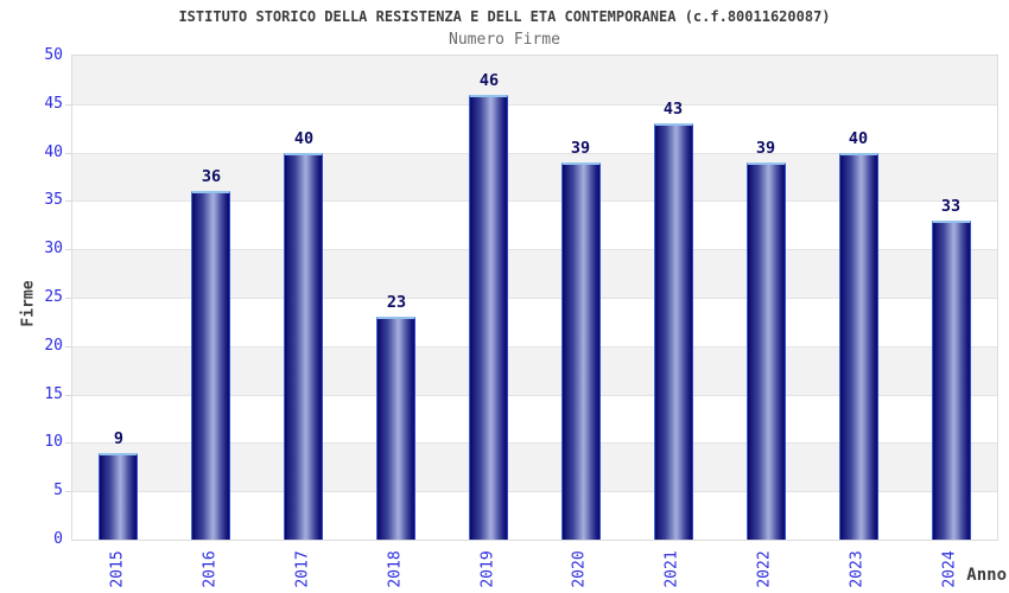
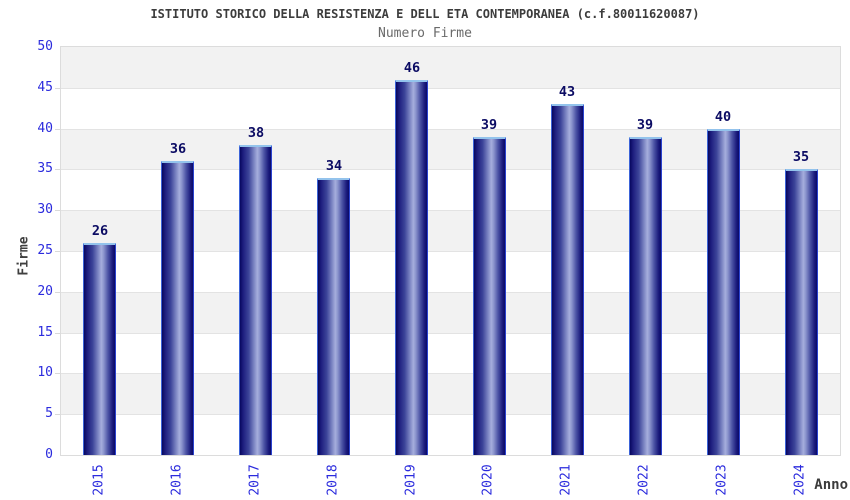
2015: 9 -> 26
2017: 40 -> 38
2018: 23 -> 34
2024: 33 -> 35
